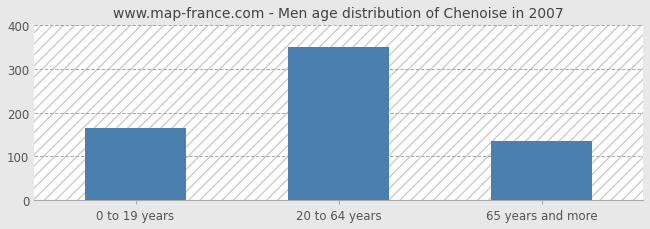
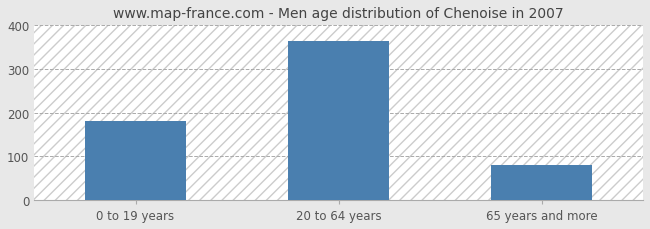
0 to 19 years: 165 -> 180
20 to 64 years: 350 -> 365
65 years and more: 135 -> 80
